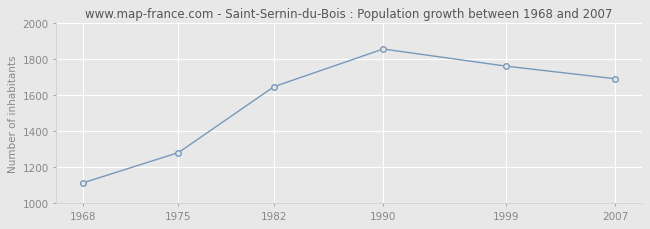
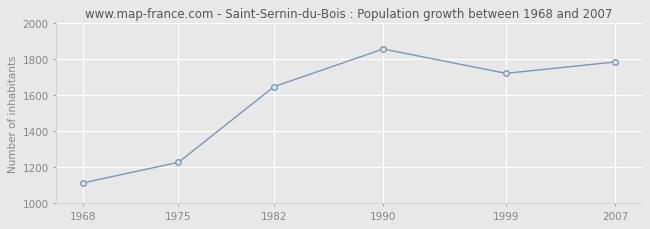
1975: 1280 -> 1230
1999: 1760 -> 1720
2007: 1690 -> 1780
